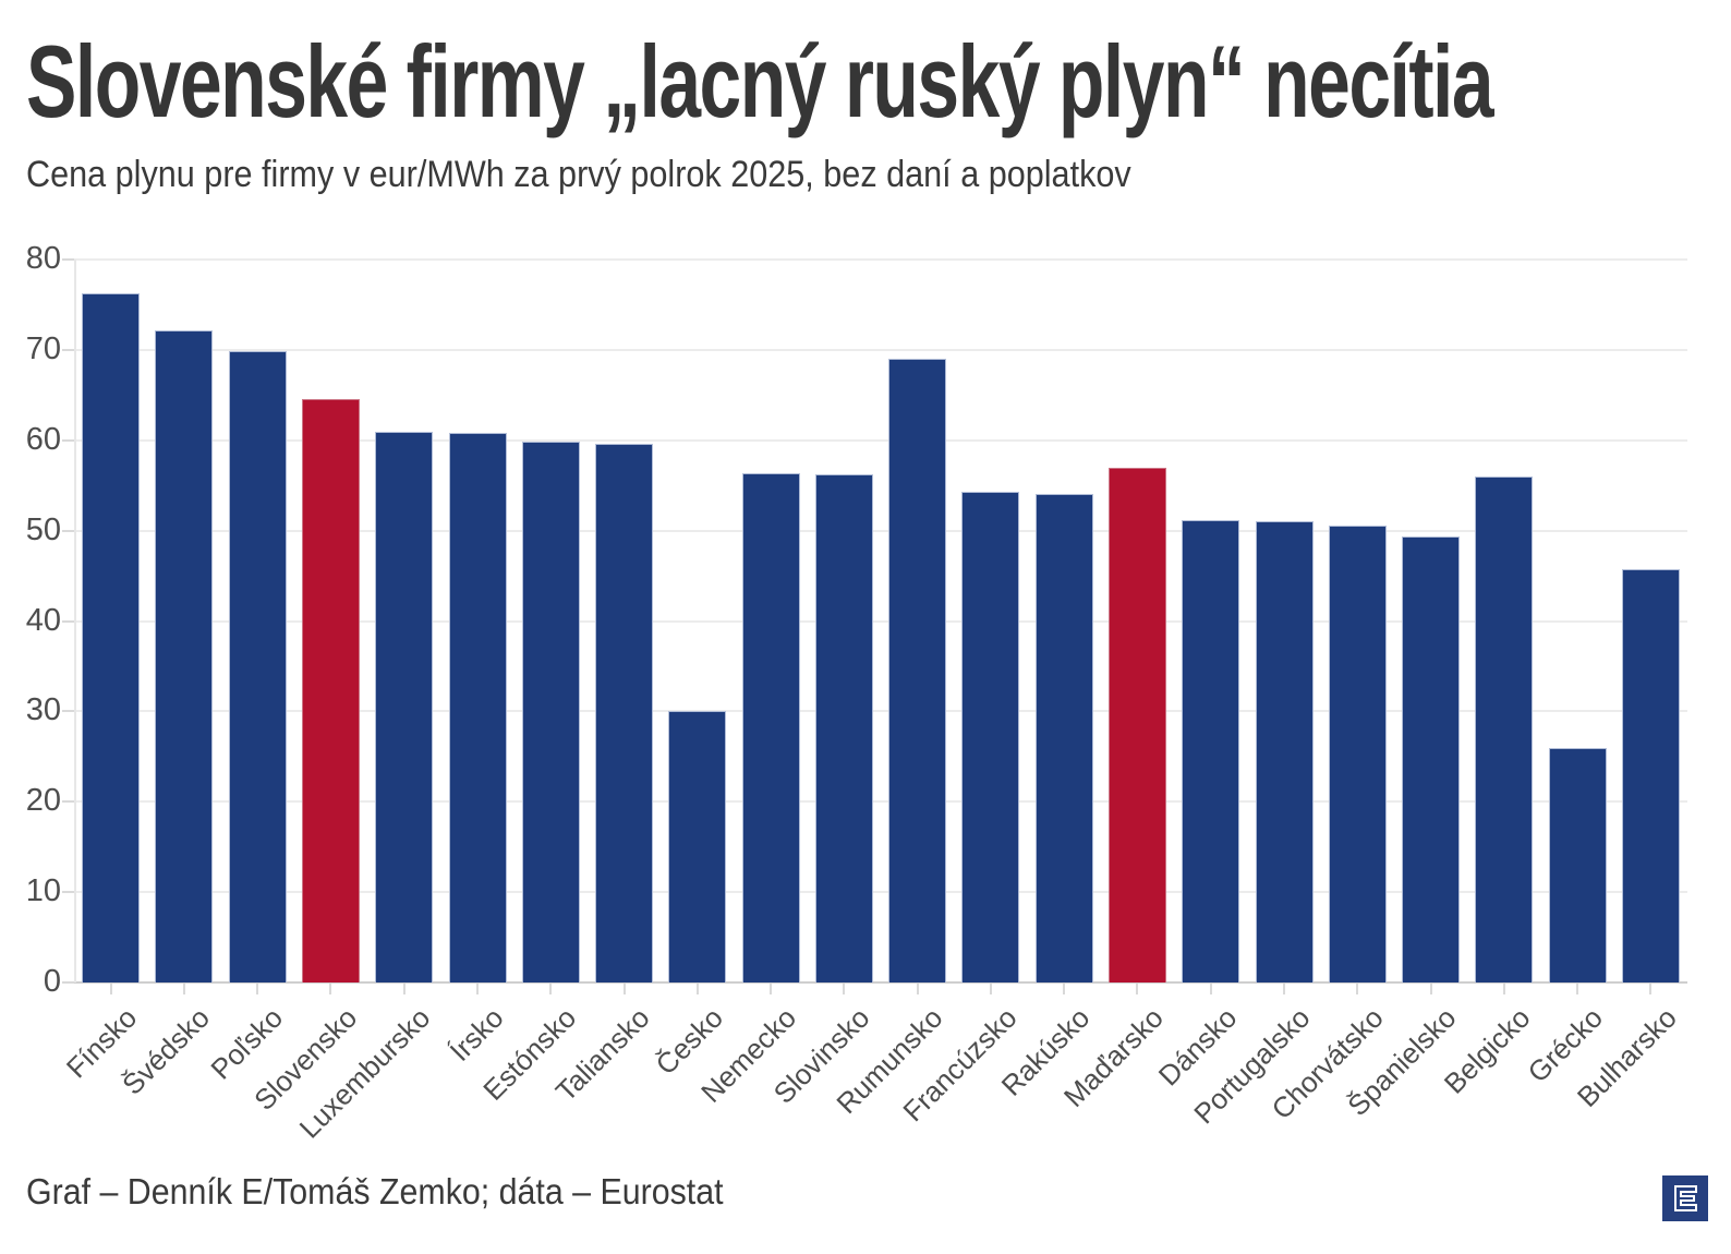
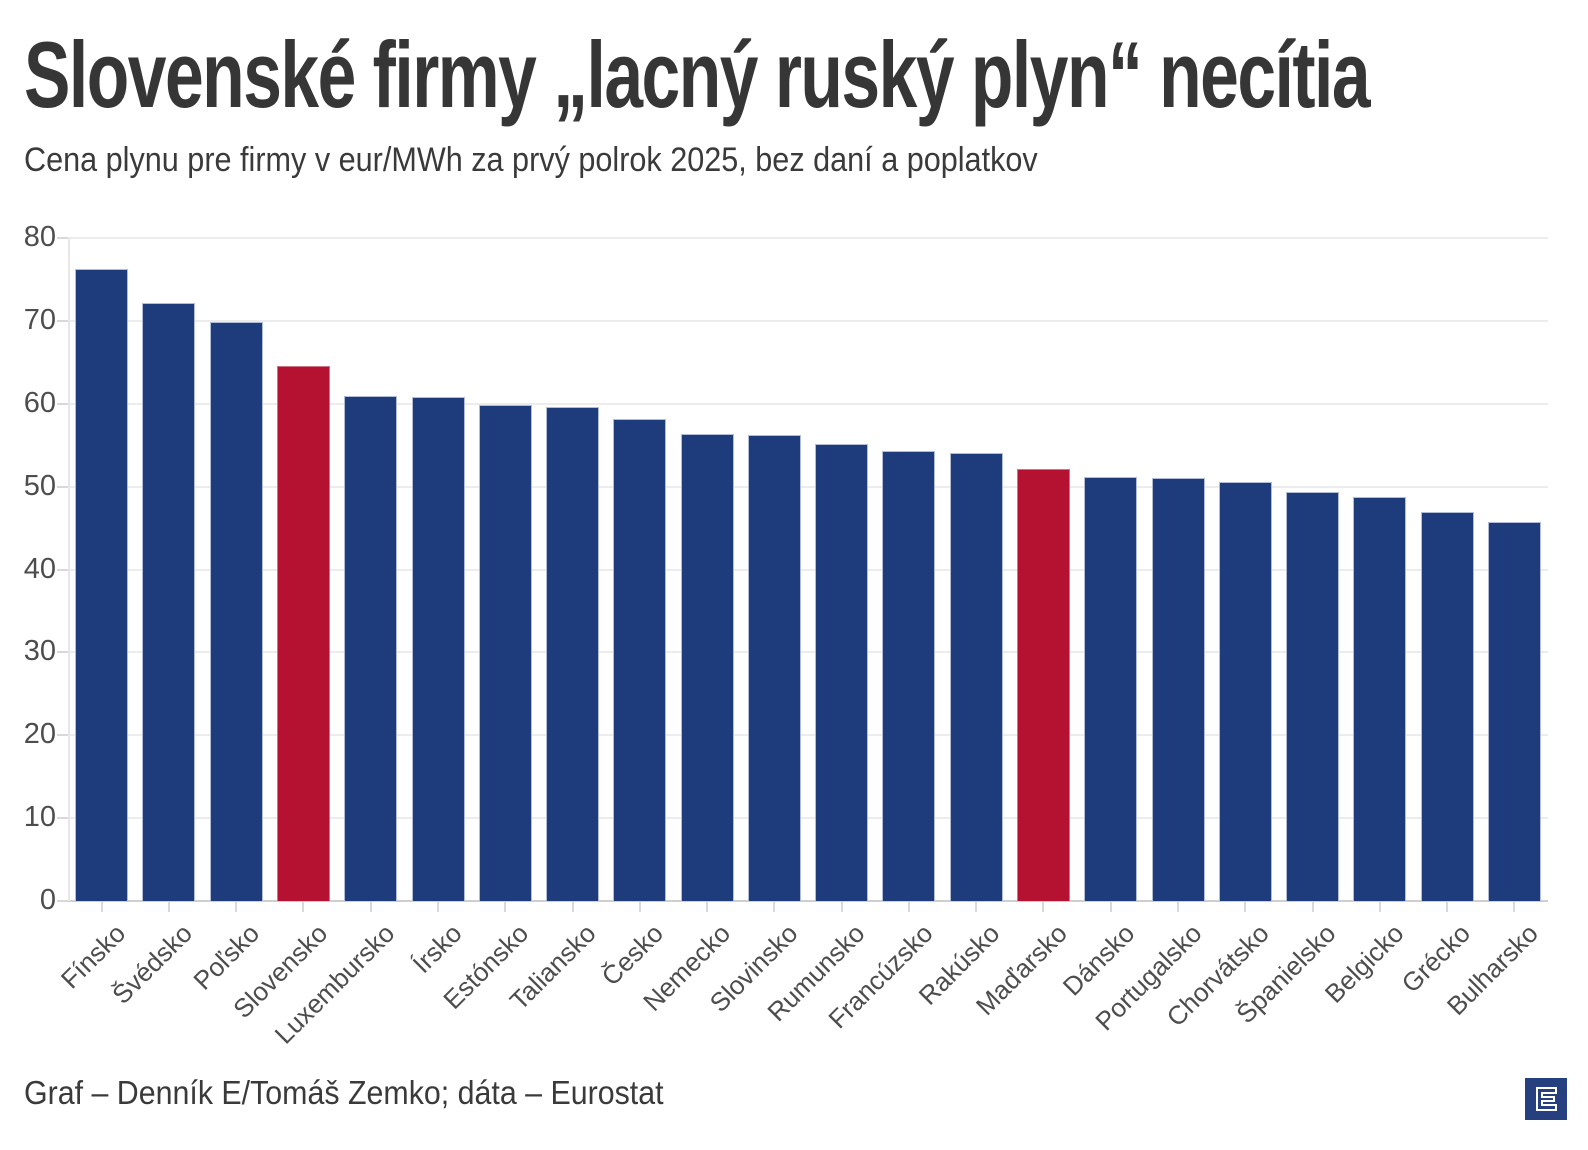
Česko: 30 -> 58
Rumunsko: 69 -> 55
Maďarsko: 57 -> 52
Belgicko: 56 -> 49
Grécko: 26 -> 47
